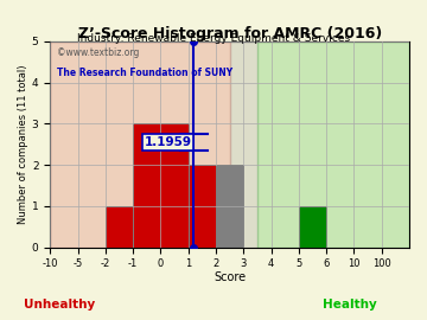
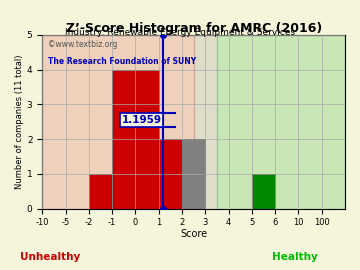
0: 3 -> 4
